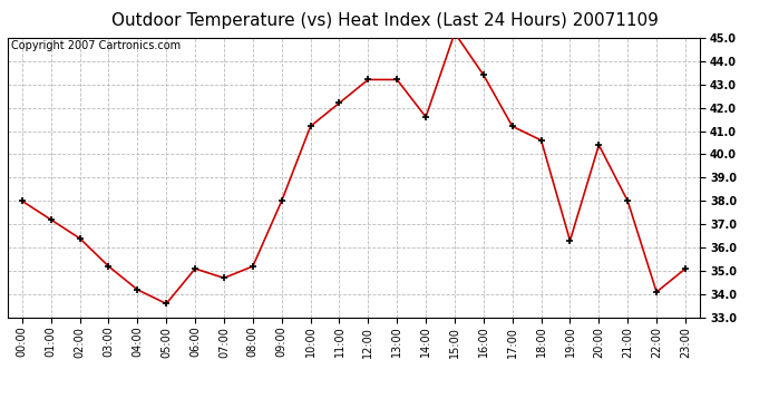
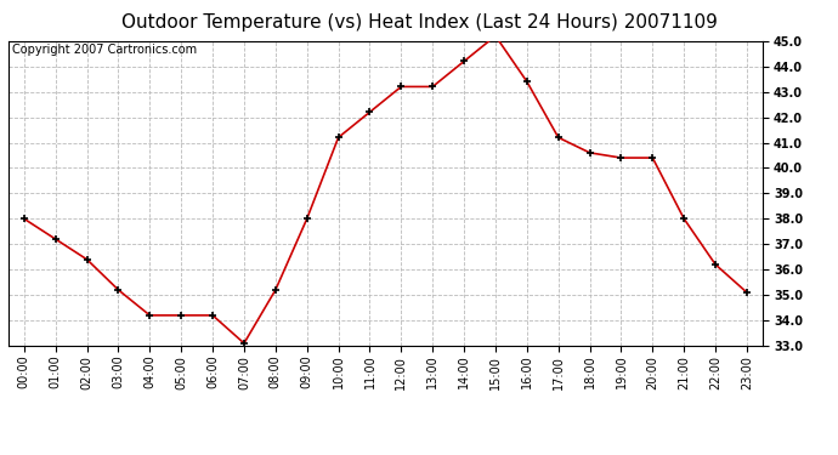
05:00: 33.6 -> 34.2
06:00: 35.1 -> 34.2
07:00: 34.7 -> 33.1
14:00: 41.6 -> 44.2
19:00: 36.3 -> 40.4
22:00: 34.1 -> 36.2
